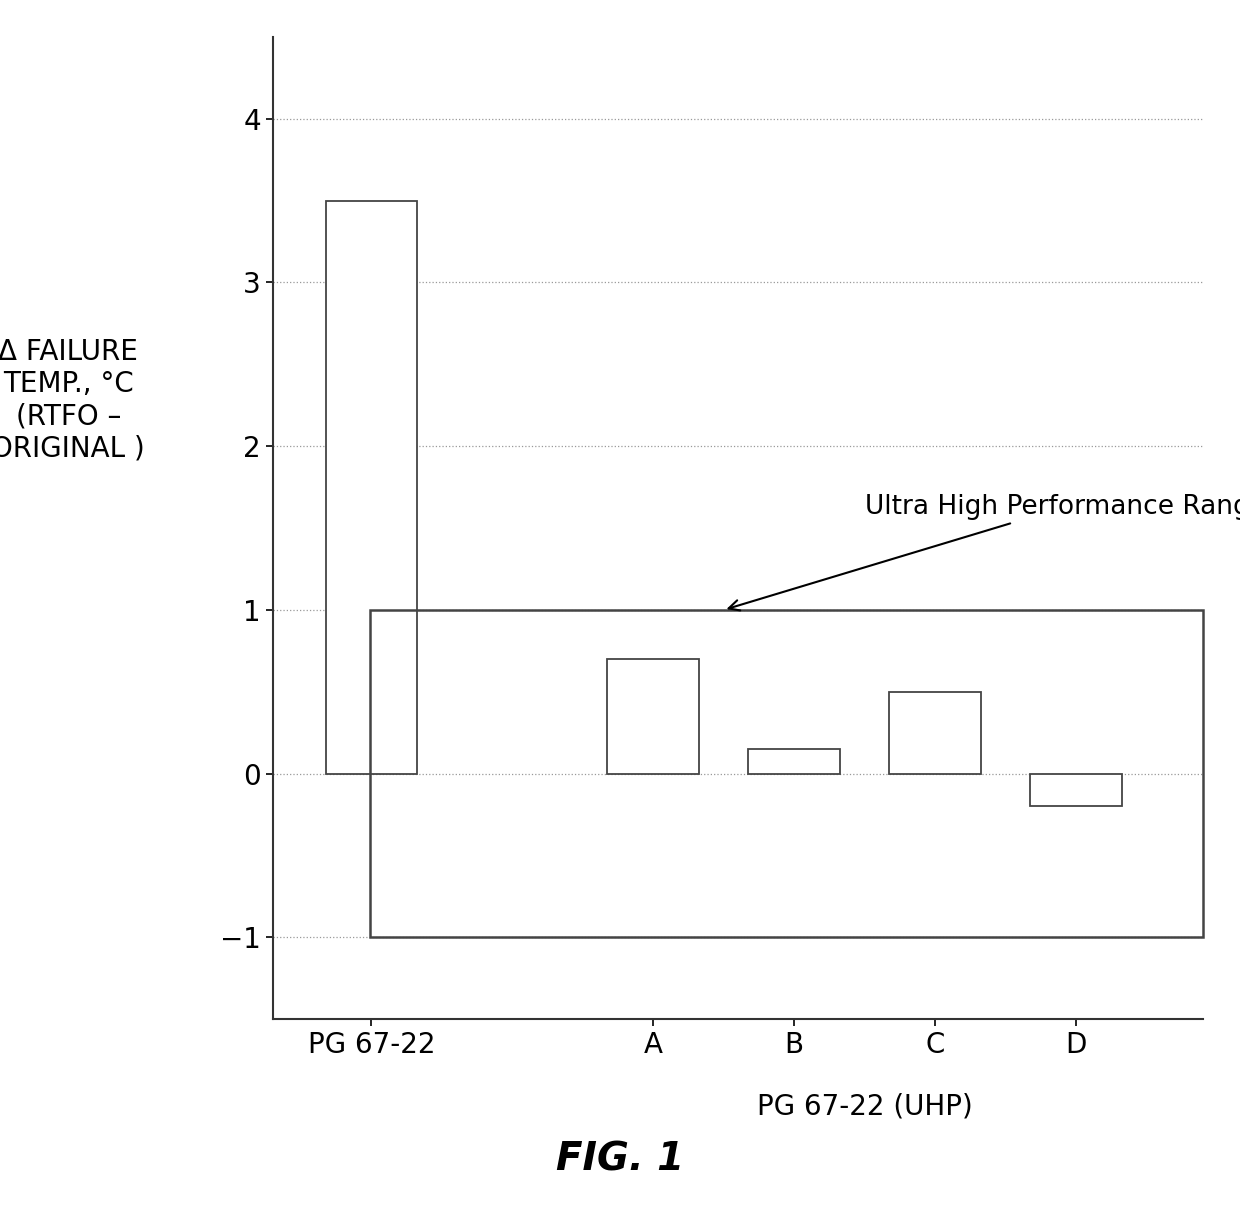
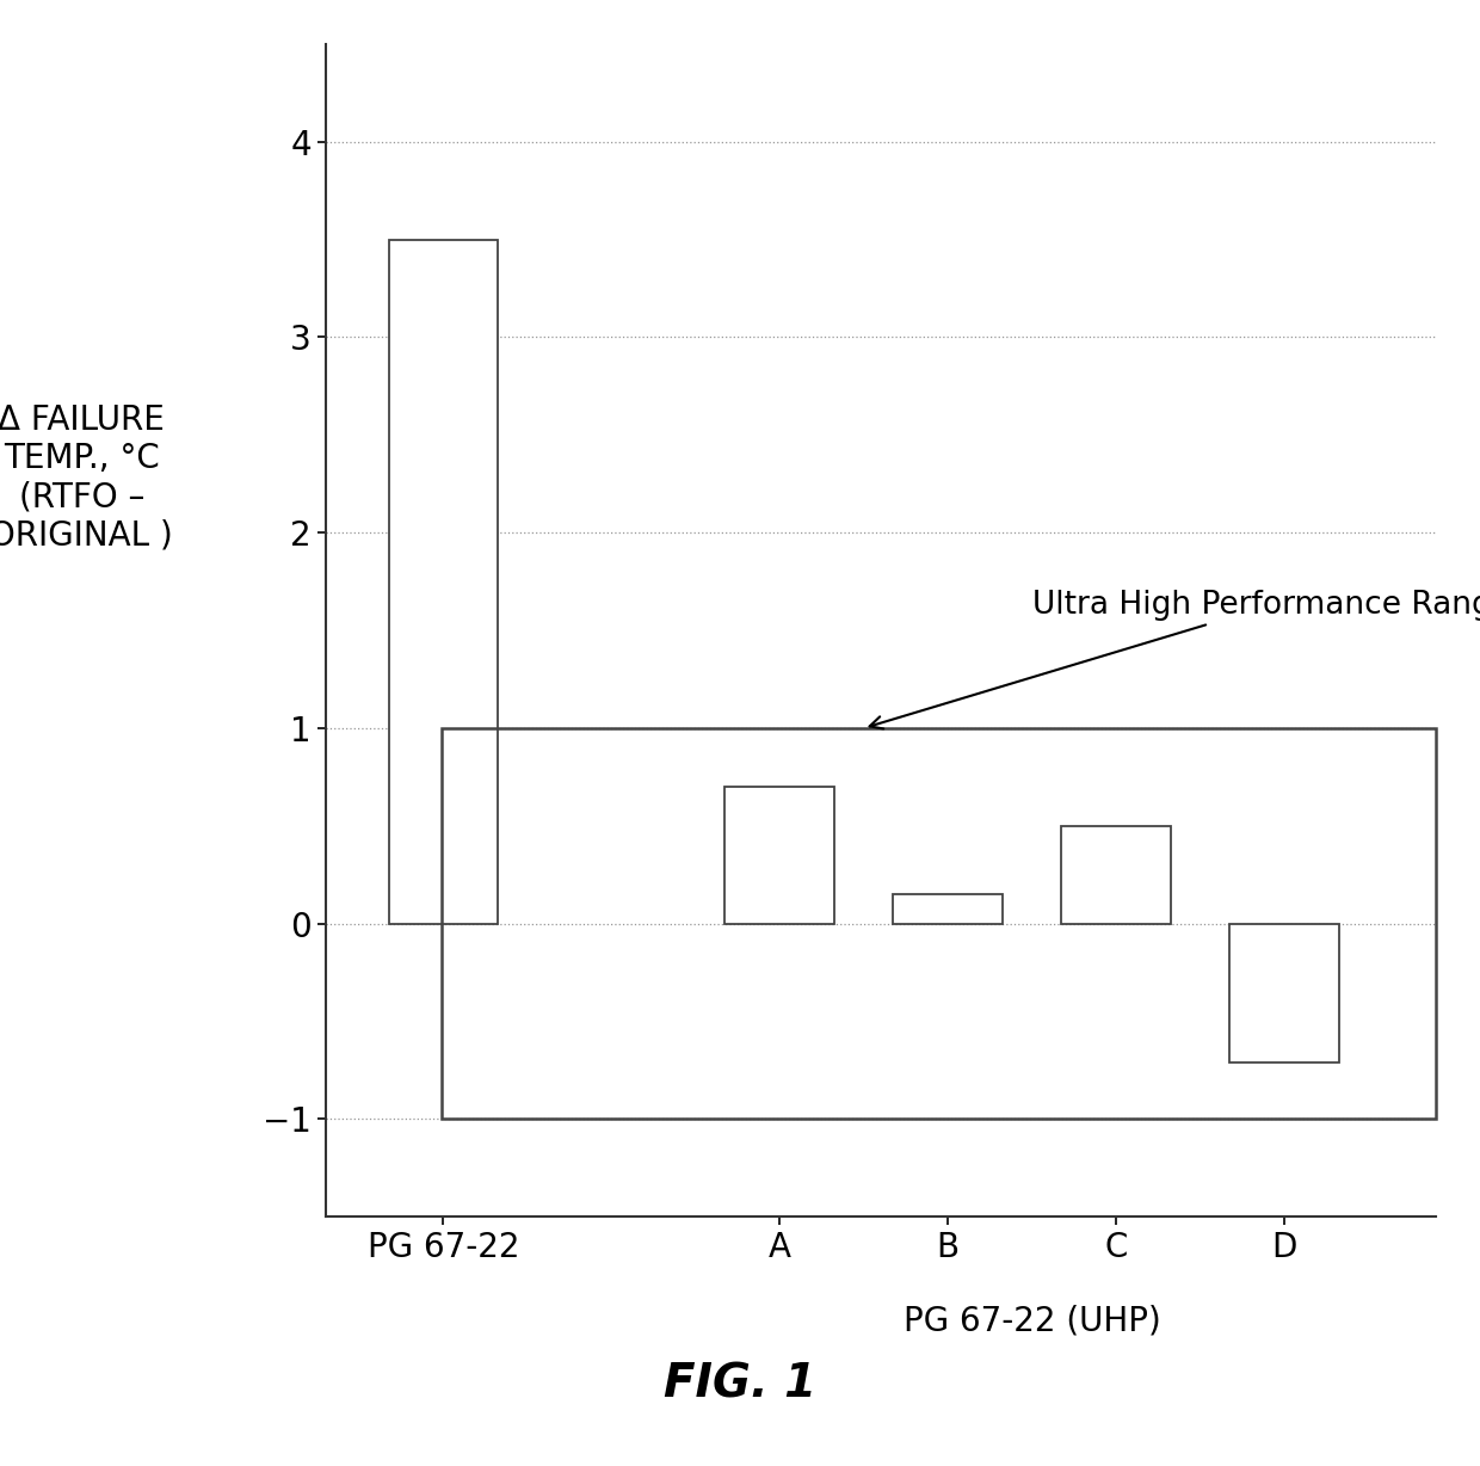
D: -0.20 -> -0.71
